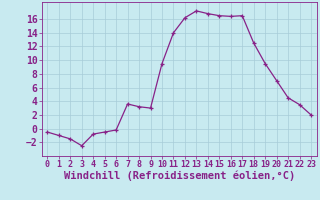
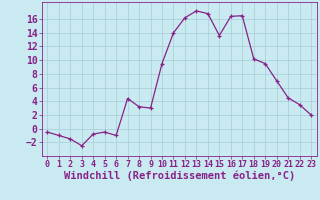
6: -0.2 -> -1.0
7: 3.6 -> 4.4
15: 16.5 -> 13.6
18: 12.5 -> 10.2
